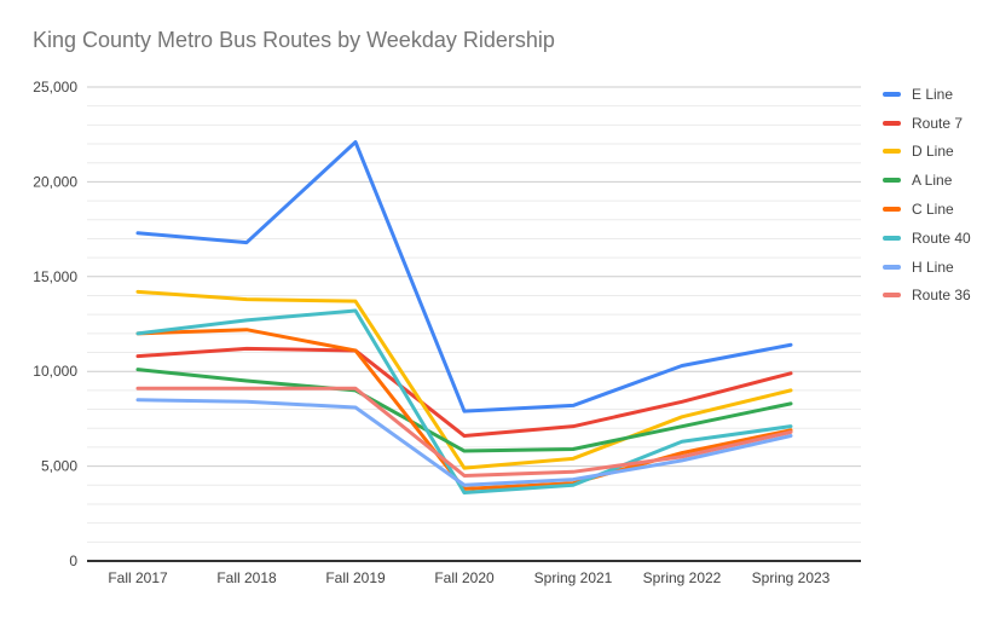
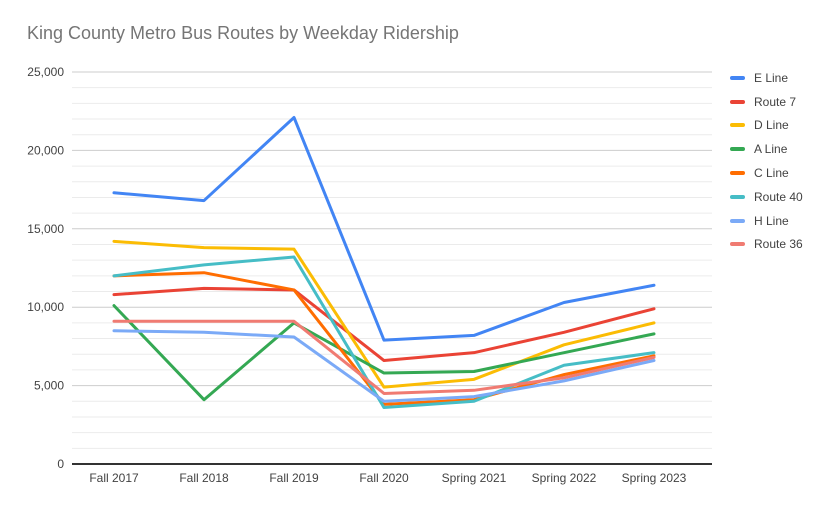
A Line/Fall 2018: 9500 -> 4100
